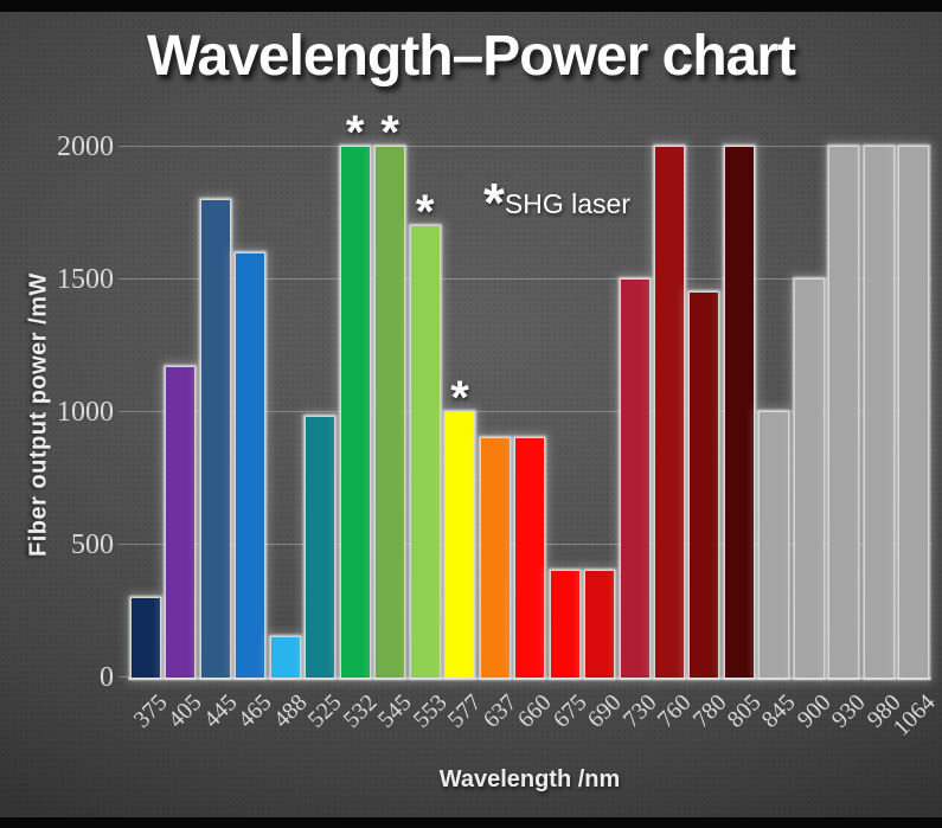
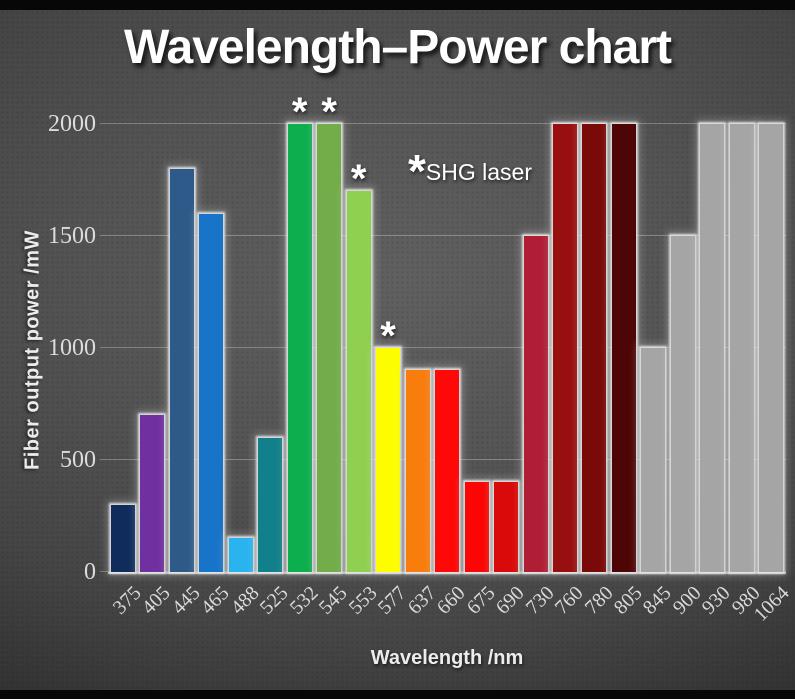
405: 1170 -> 700
525: 980 -> 600
780: 1450 -> 2000
